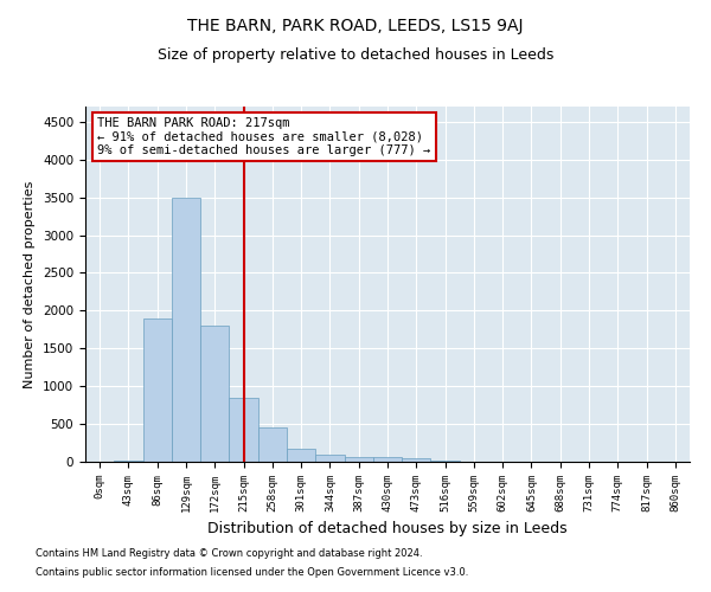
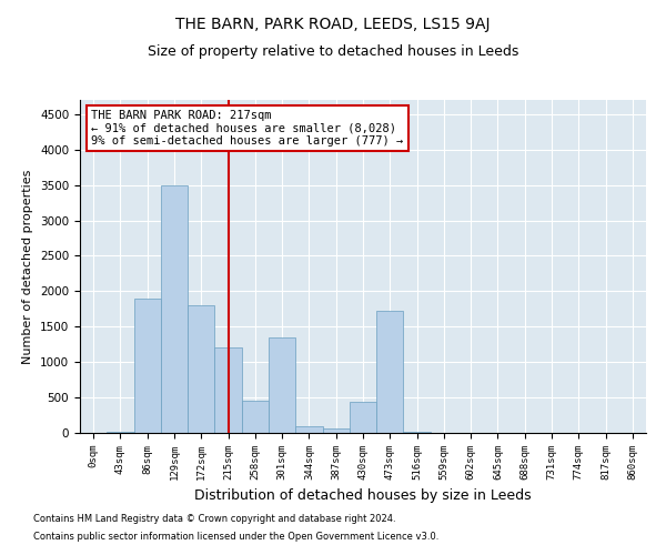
215sqm: 850 -> 1200
301sqm: 170 -> 1340
430sqm: 60 -> 440
473sqm: 50 -> 1720
